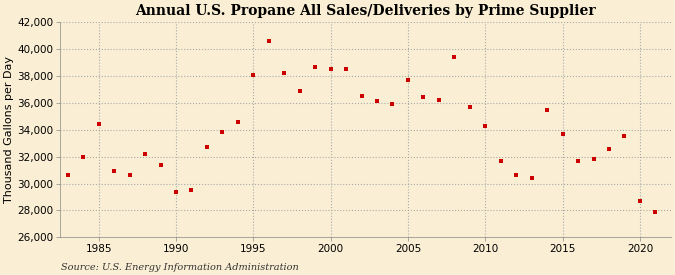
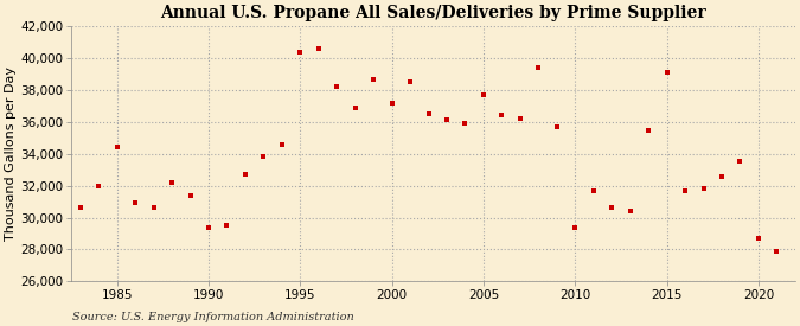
1995: 38,100 -> 40,400
2000: 38,500 -> 37,200
2010: 34,300 -> 29,400
2015: 33,700 -> 39,100
